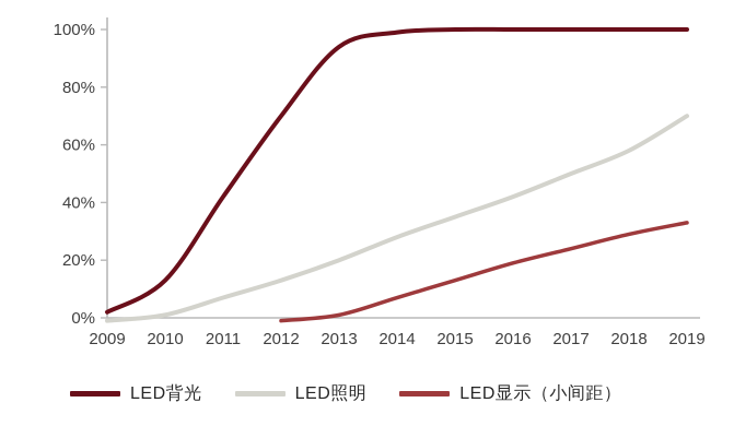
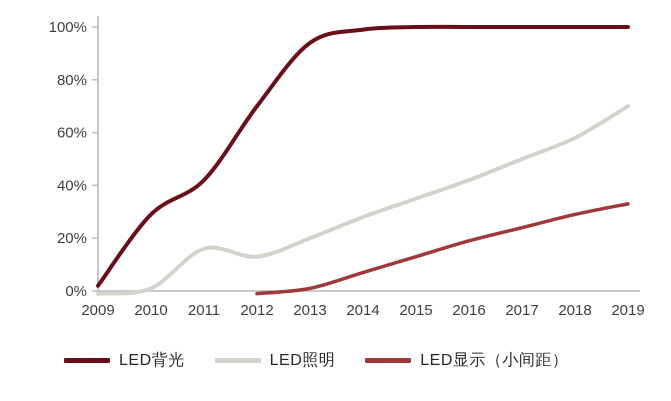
LED背光/2010: 13% -> 29%
LED照明/2011: 7% -> 16%
